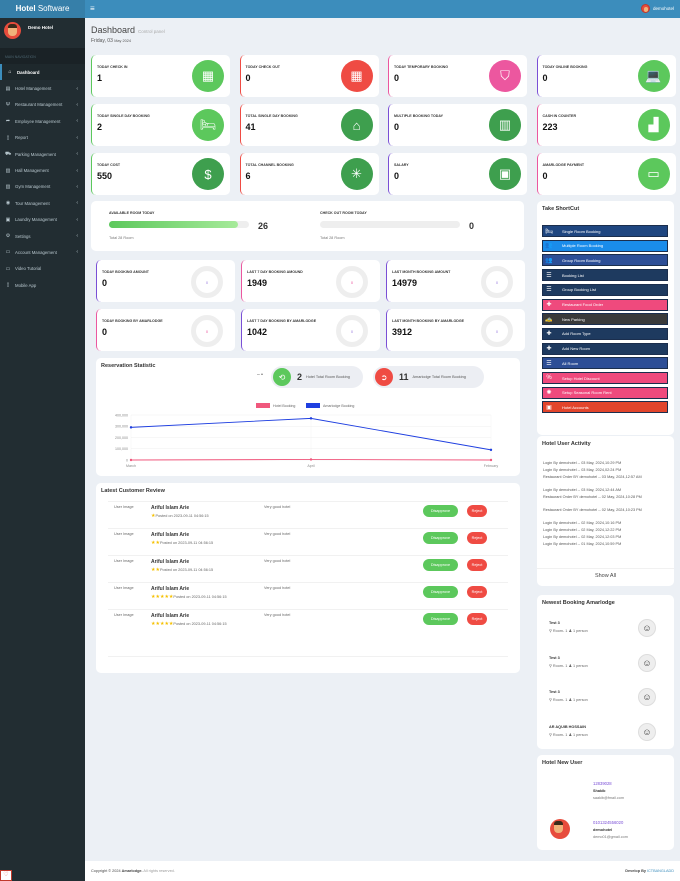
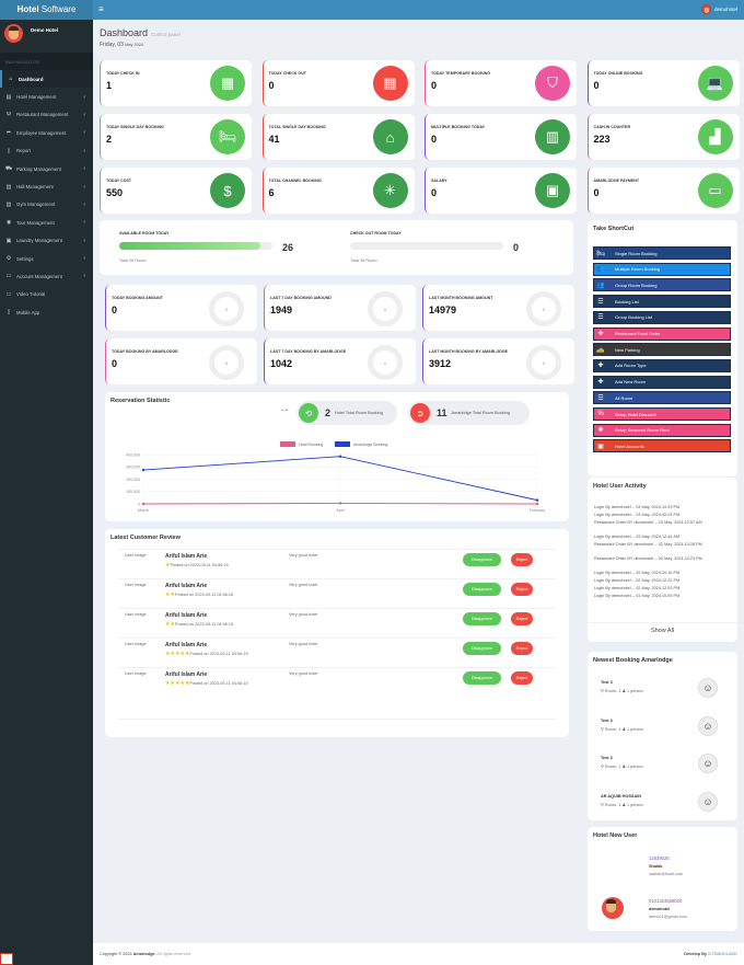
Amarlodge Booking/March: 290000 -> 280000
Amarlodge Booking/April: 370000 -> 380000
Amarlodge Booking/February: 90000 -> 30000
